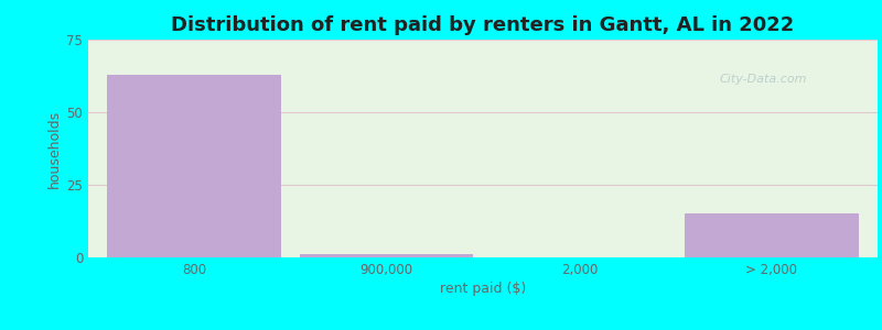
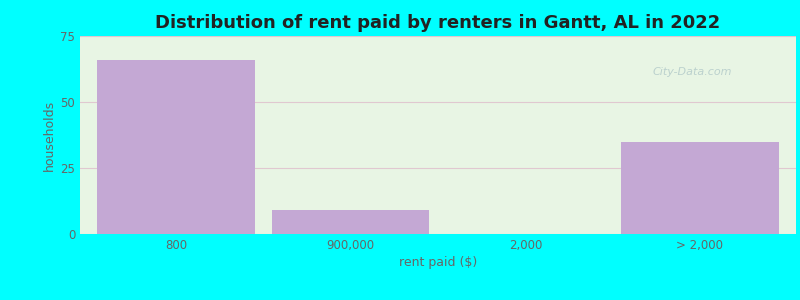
800: 63 -> 66
900,000: 1 -> 9
> 2,000: 15 -> 35
